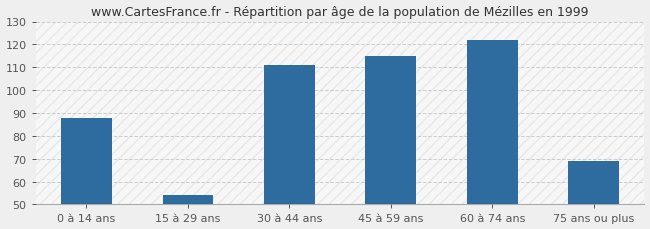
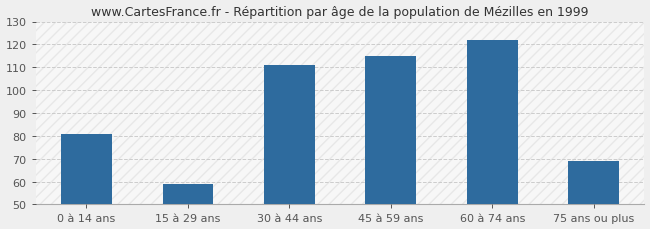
0 à 14 ans: 88 -> 81
15 à 29 ans: 54 -> 59
